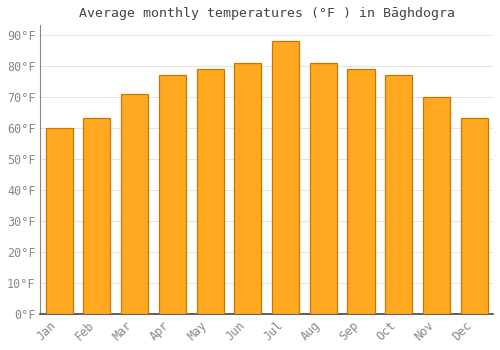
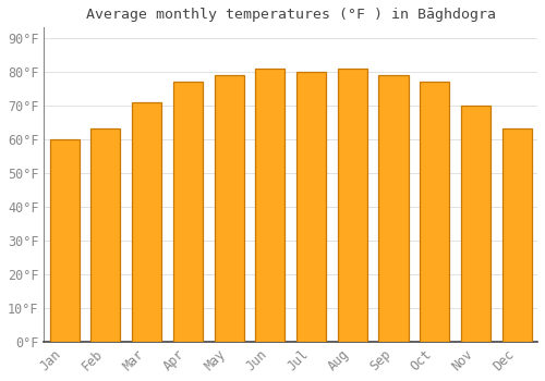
Jul: 88°F -> 80°F
